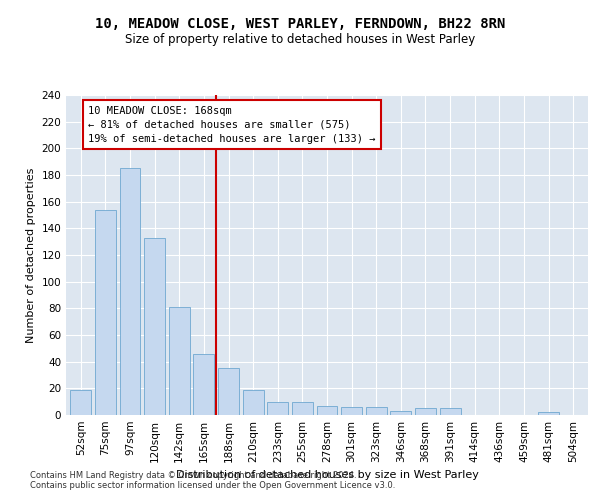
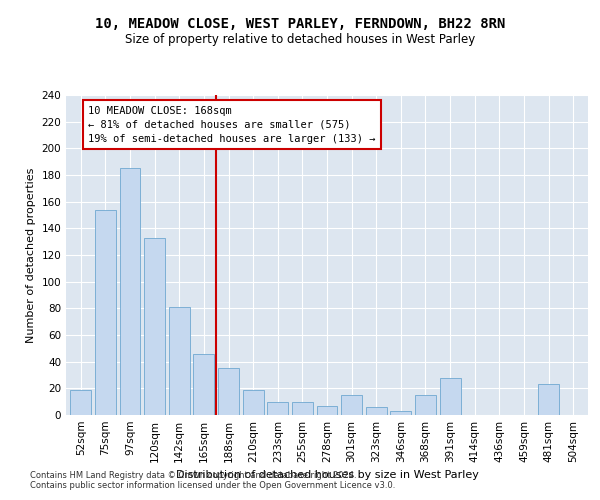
301sqm: 6 -> 15
368sqm: 5 -> 15
391sqm: 5 -> 28
481sqm: 2 -> 23
